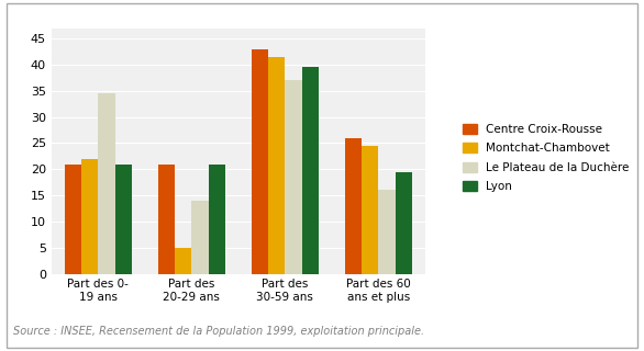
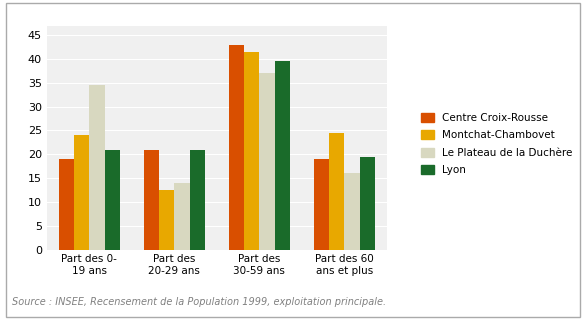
Centre Croix-Rousse/Part des 0- 19 ans: 21 -> 19
Montchat-Chambovet/Part des 0- 19 ans: 22.0 -> 24.0
Montchat-Chambovet/Part des 20-29 ans: 5.0 -> 12.5
Centre Croix-Rousse/Part des 60 ans et plus: 26 -> 19
